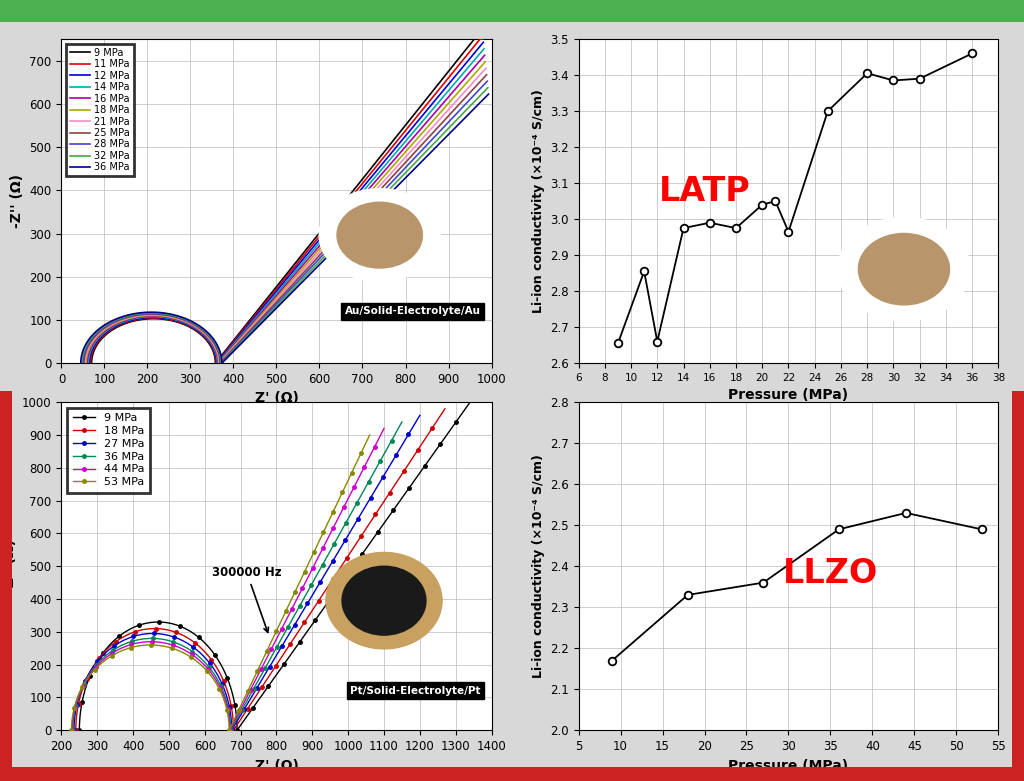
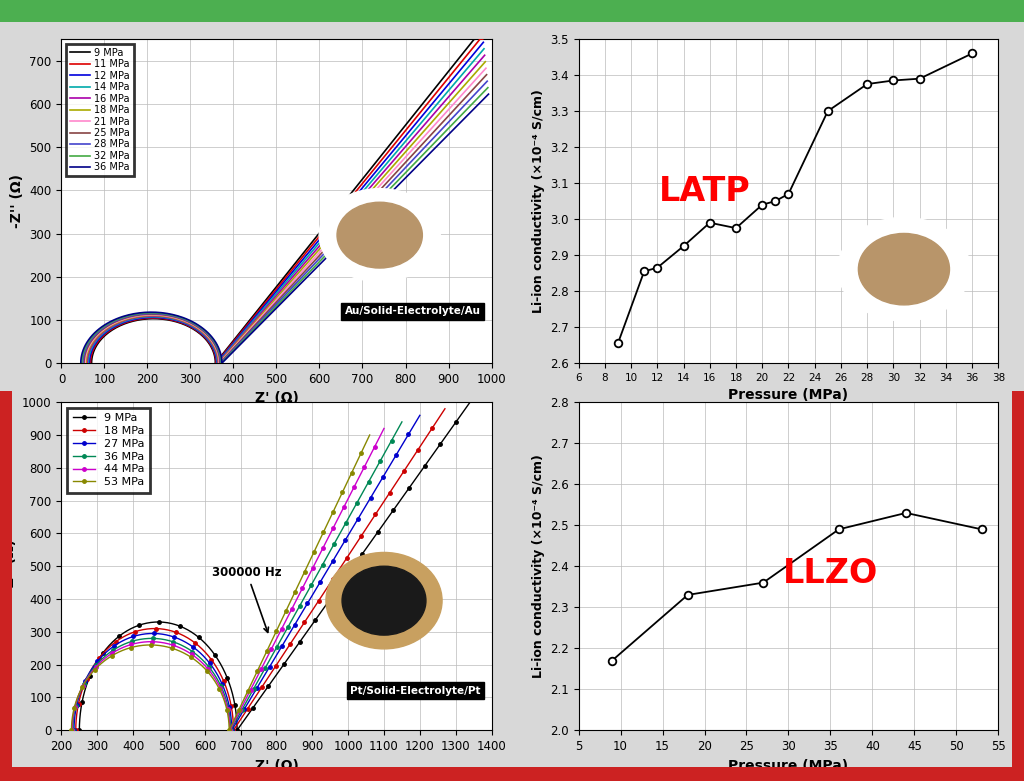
12: 2.660 -> 2.865
14: 2.975 -> 2.925
22: 2.965 -> 3.070
28: 3.405 -> 3.375
